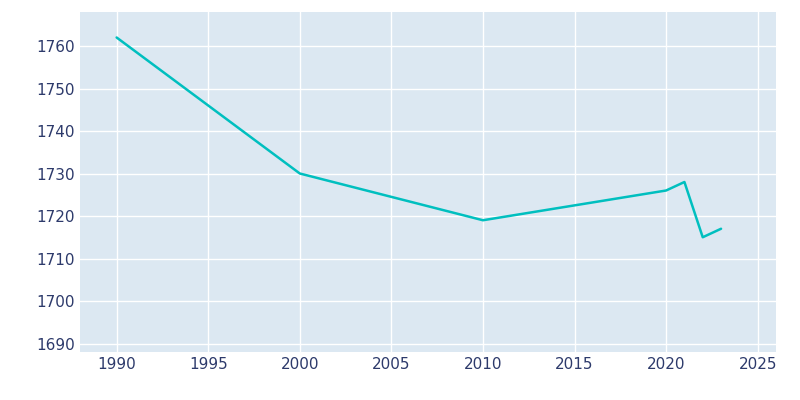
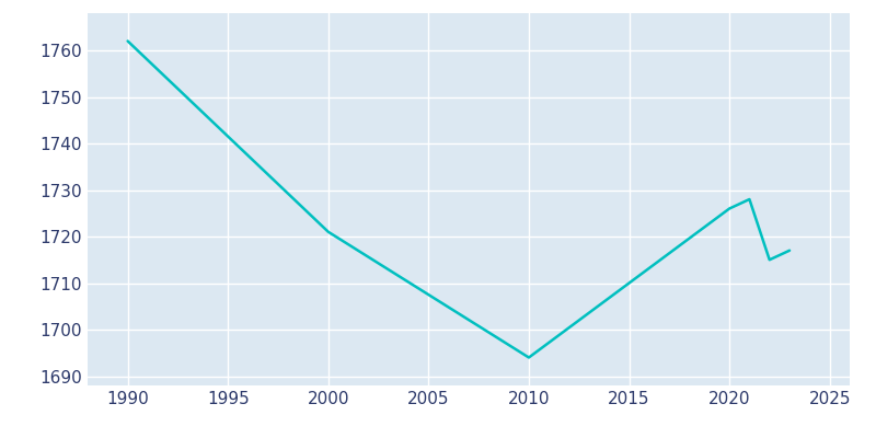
2000: 1730 -> 1721
2010: 1719 -> 1694
